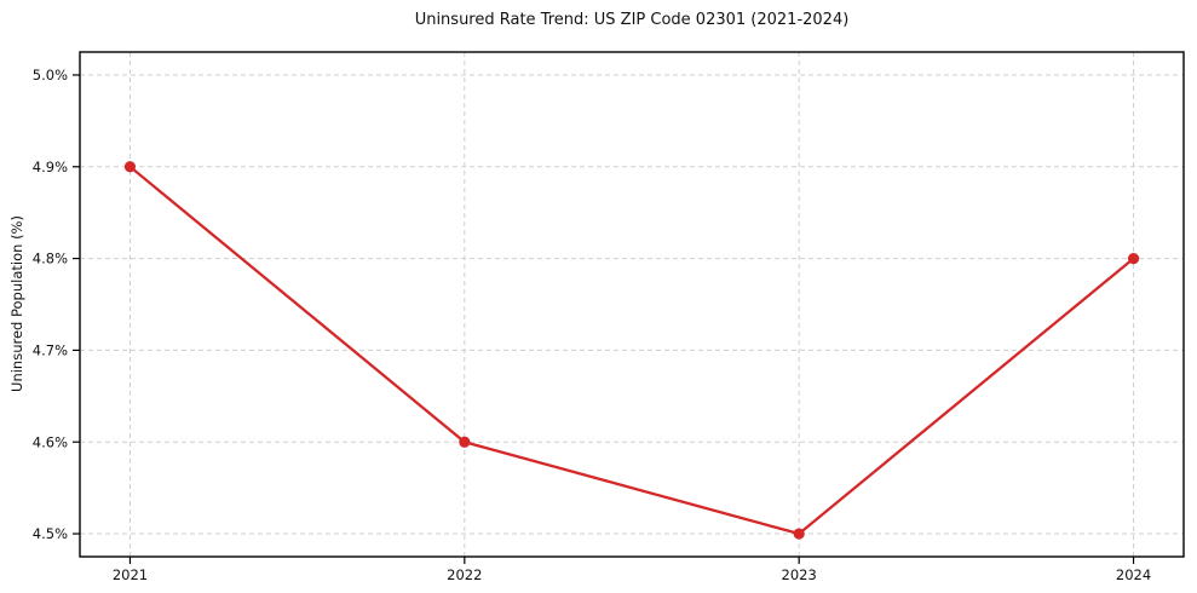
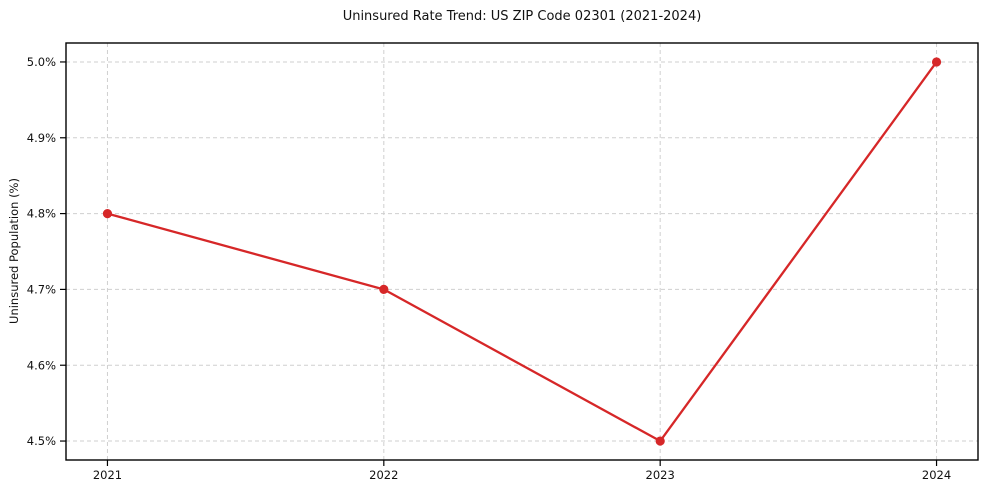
2021: 4.9% -> 4.8%
2022: 4.6% -> 4.7%
2024: 4.8% -> 5.0%
